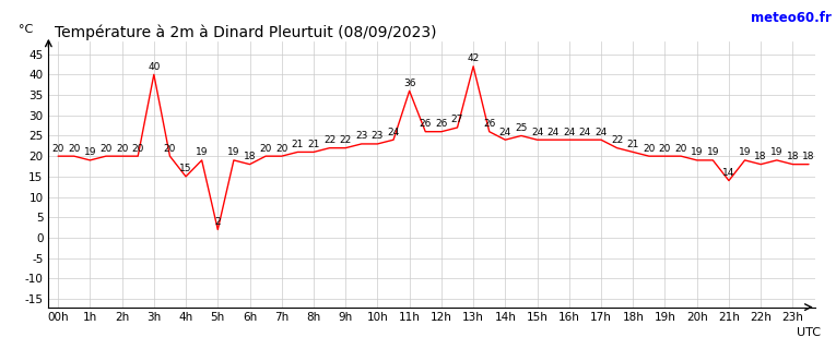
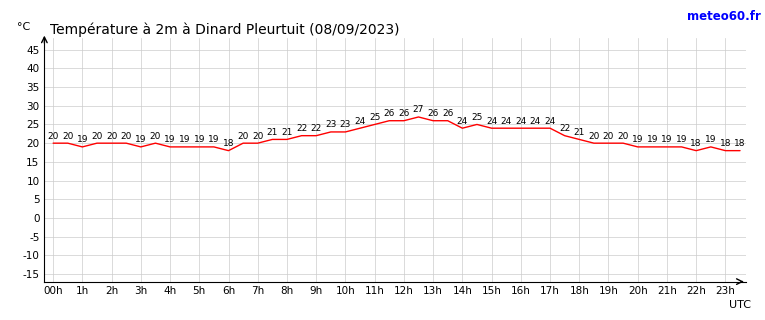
3h: 40 -> 19
4h: 15 -> 19
5h: 2 -> 19
11h: 36 -> 25
13h: 42 -> 26
21h: 14 -> 19
